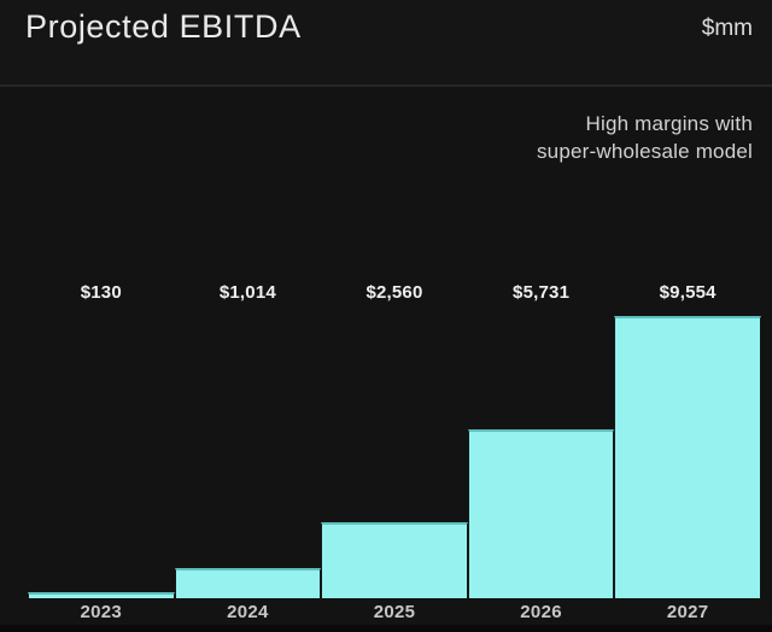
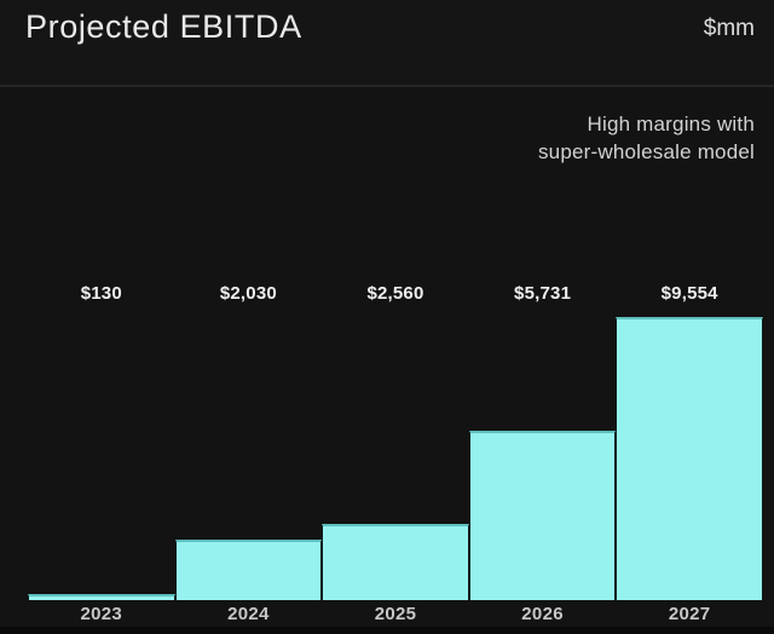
2024: $1,014 -> $2,030
